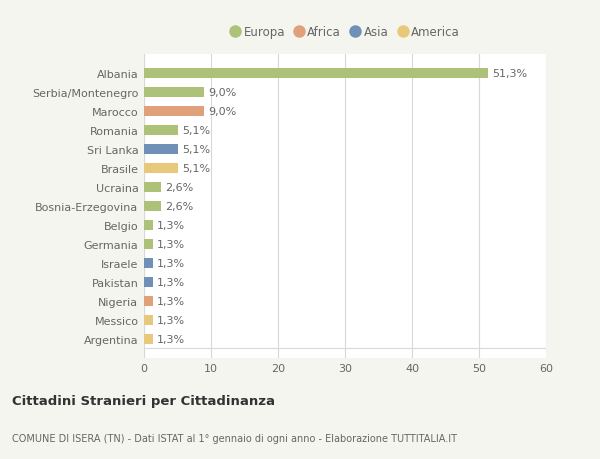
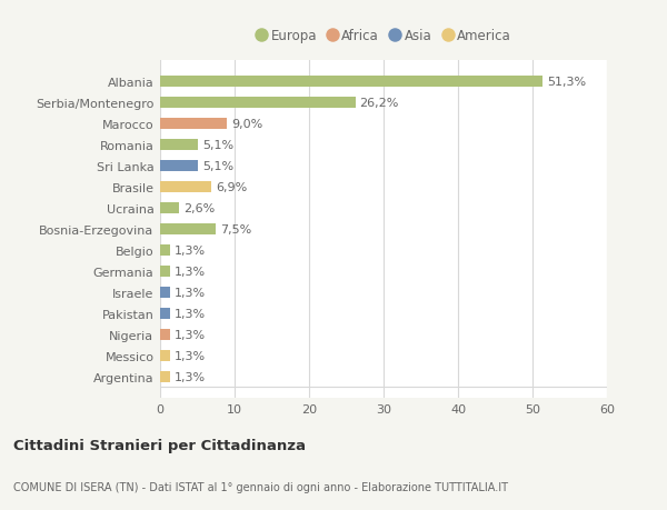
Serbia/Montenegro: 9,0% -> 26,2%
Brasile: 5,1% -> 6,9%
Bosnia-Erzegovina: 2,6% -> 7,5%
